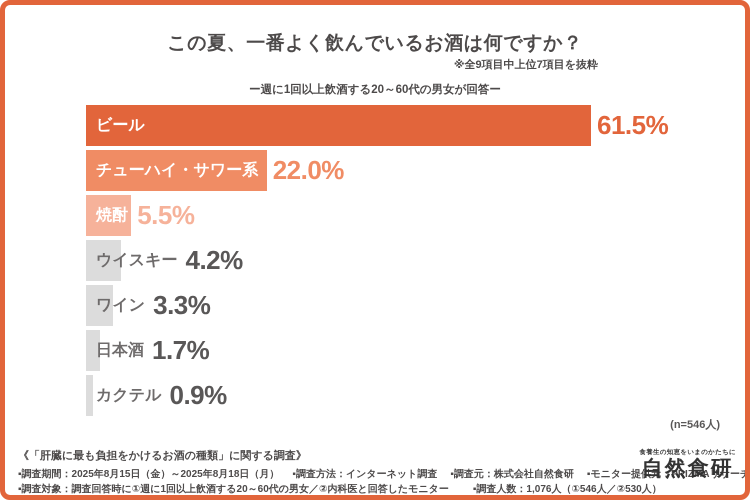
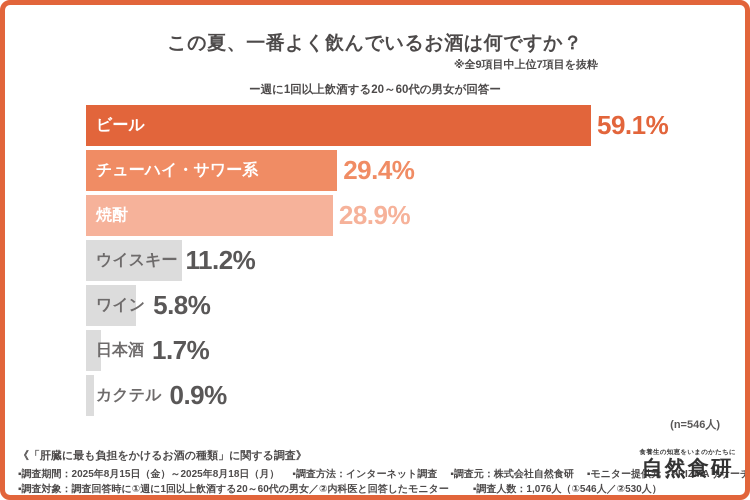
ビール: 61.5% -> 59.1%
チューハイ・サワー系: 22.0% -> 29.4%
焼酎: 5.5% -> 28.9%
ウイスキー: 4.2% -> 11.2%
ワイン: 3.3% -> 5.8%
